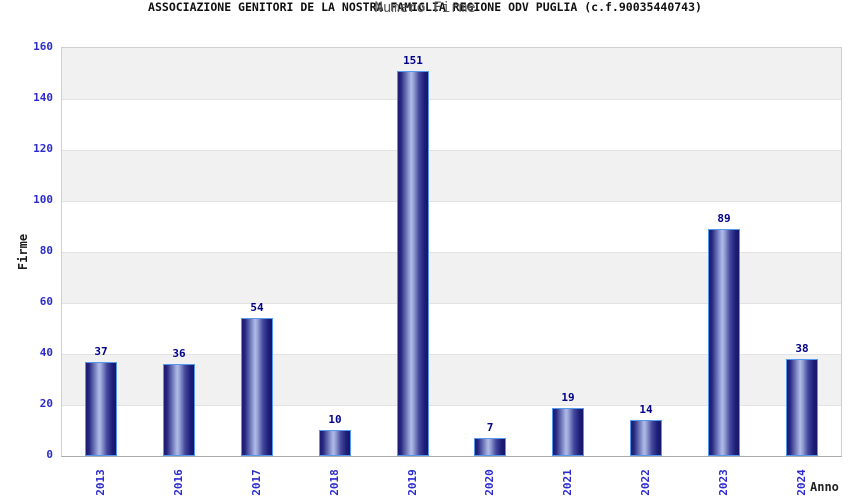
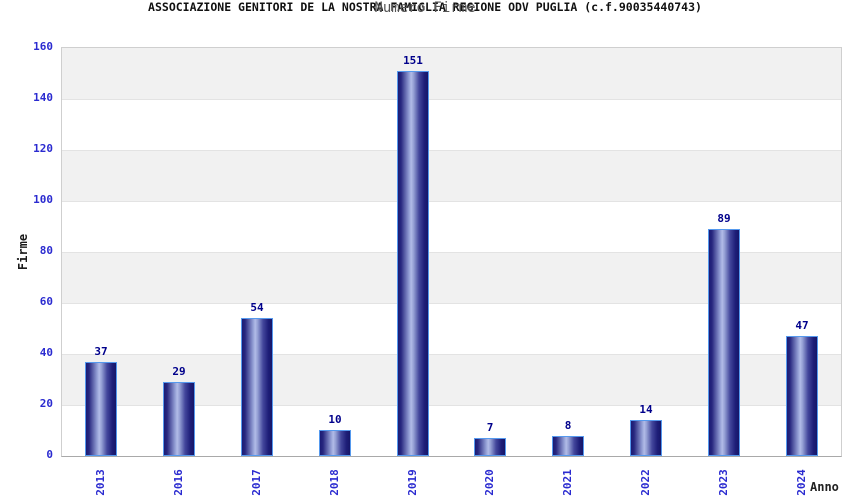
2016: 36 -> 29
2021: 19 -> 8
2024: 38 -> 47
